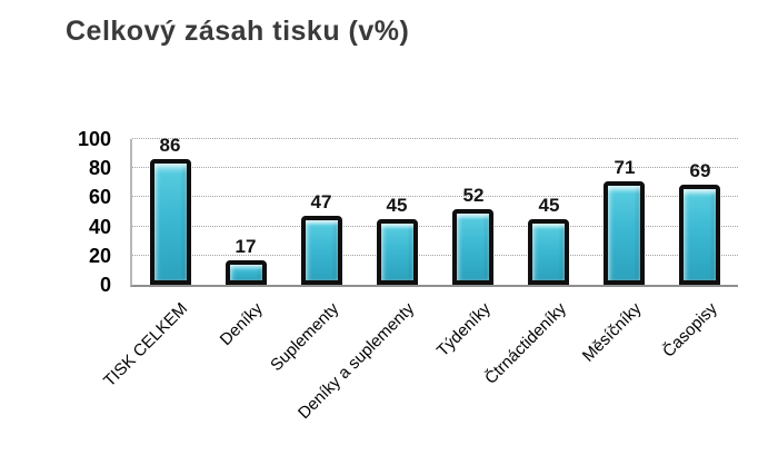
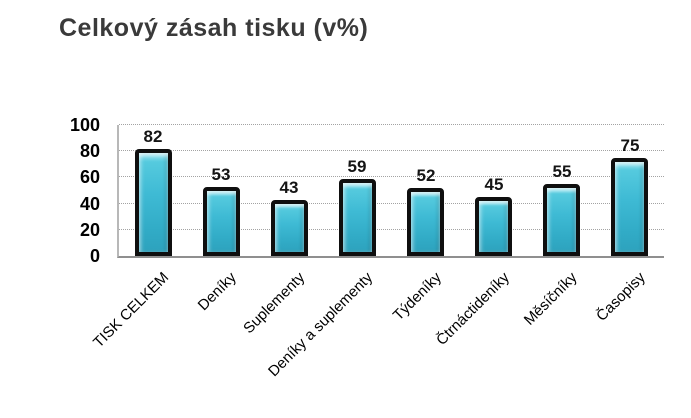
TISK CELKEM: 86 -> 82
Deníky: 17 -> 53
Suplementy: 47 -> 43
Deníky a suplementy: 45 -> 59
Měsíčníky: 71 -> 55
Časopisy: 69 -> 75
